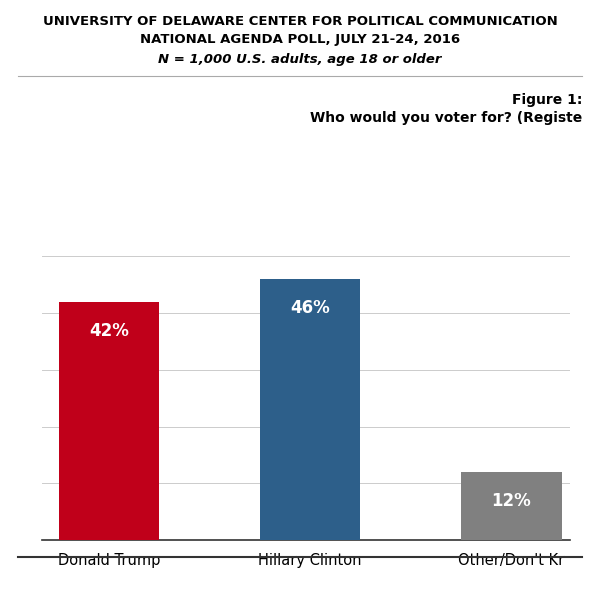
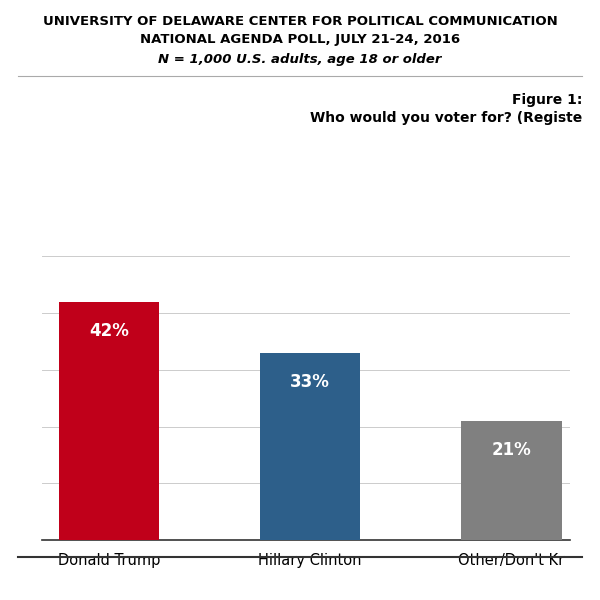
Hillary Clinton: 46% -> 33%
Other/Don't Kr: 12% -> 21%
